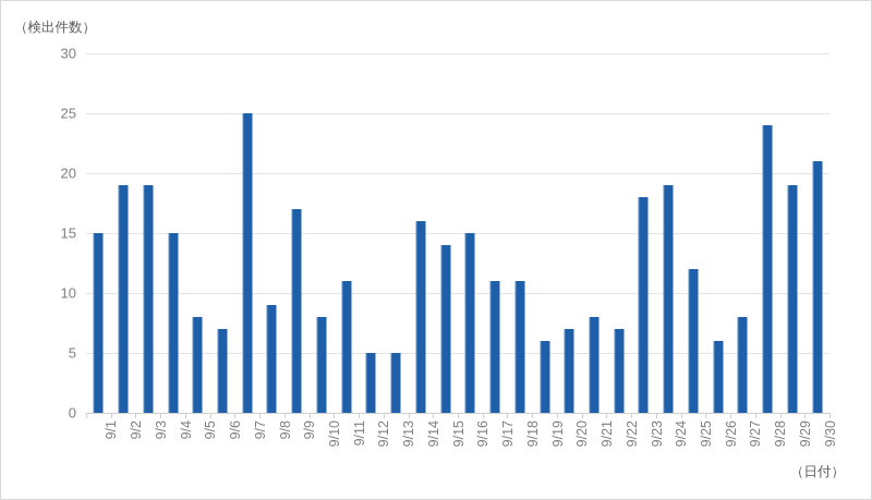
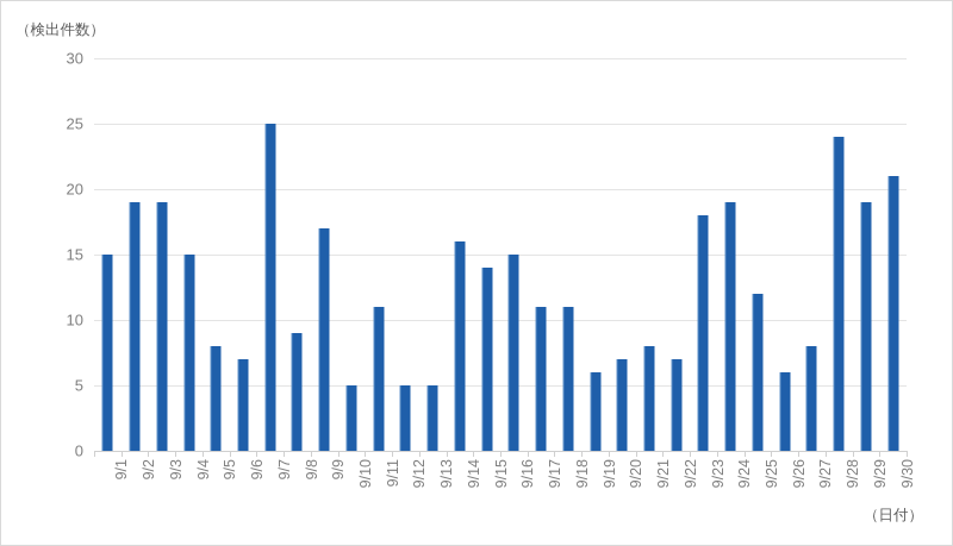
9/10: 8 -> 5
